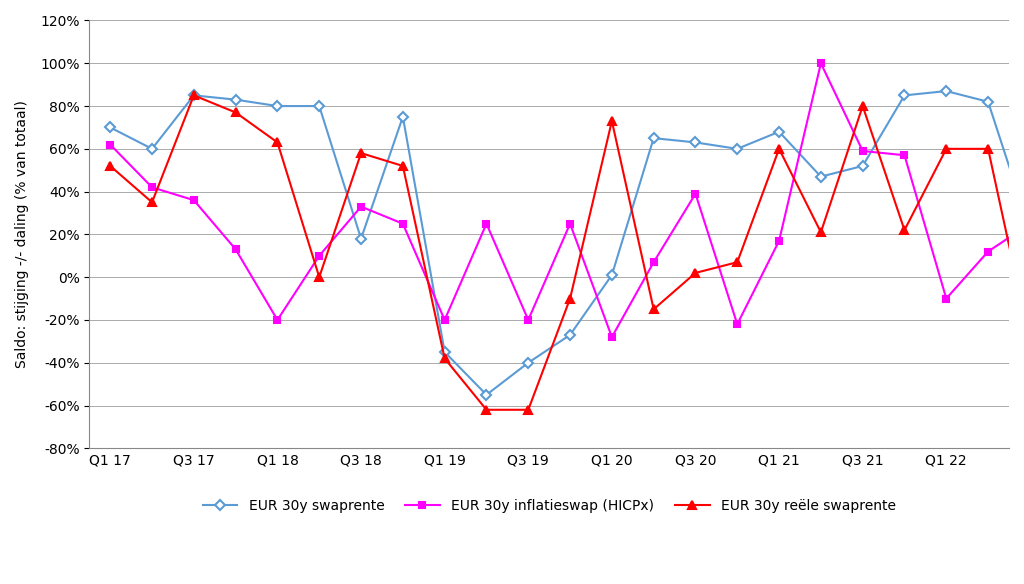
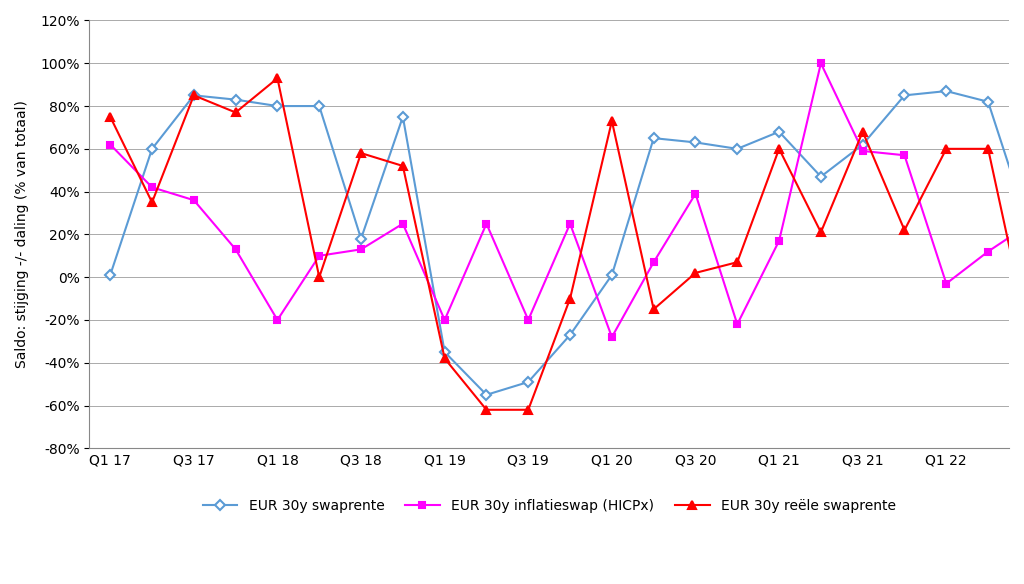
EUR 30y swaprente/Q1 17: 70% -> 1%
EUR 30y reële swaprente/Q1 17: 52% -> 75%
EUR 30y reële swaprente/Q1 18: 63% -> 93%
EUR 30y inflatieswap (HICPx)/Q3 18: 33% -> 13%
EUR 30y swaprente/Q3 19: -40% -> -49%
EUR 30y swaprente/Q3 21: 52% -> 62%
EUR 30y reële swaprente/Q3 21: 80% -> 68%
EUR 30y inflatieswap (HICPx)/Q1 22: -10% -> -3%
